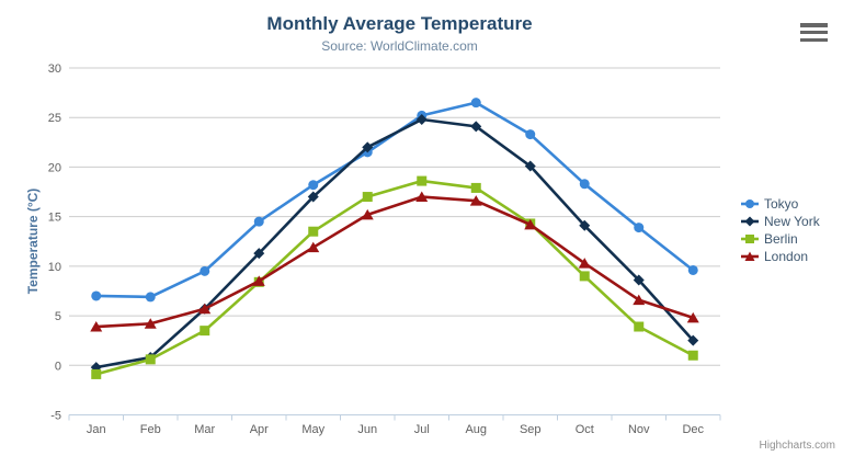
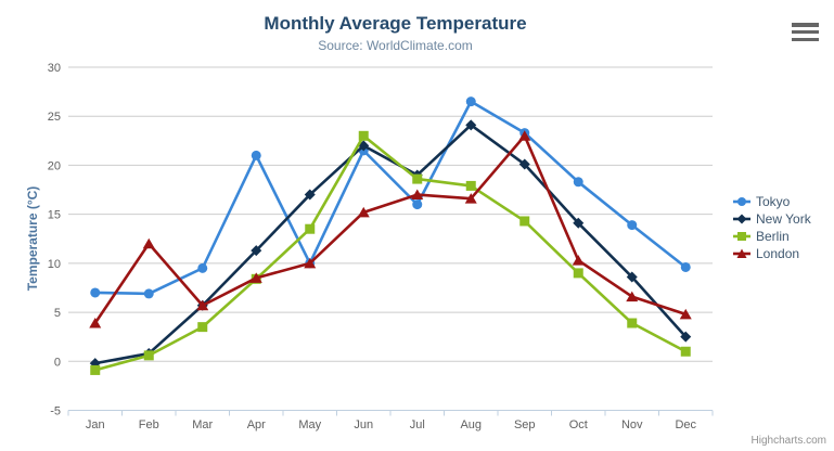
London/Feb: 4 -> 12
Tokyo/Apr: 14 -> 21
Tokyo/May: 18 -> 10
London/May: 12 -> 10
Berlin/Jun: 17 -> 23
Tokyo/Jul: 25 -> 16
New York/Jul: 25 -> 19
London/Sep: 14 -> 23
